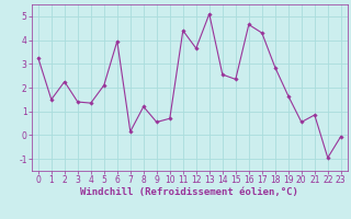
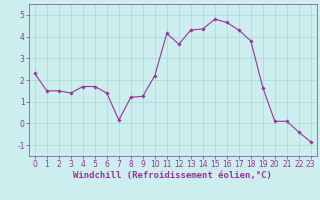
0: 3.25 -> 2.30
2: 2.25 -> 1.50
4: 1.35 -> 1.70
5: 2.10 -> 1.70
6: 3.95 -> 1.40
9: 0.55 -> 1.25
10: 0.70 -> 2.20
11: 4.40 -> 4.15
13: 5.10 -> 4.30
14: 2.55 -> 4.35
15: 2.35 -> 4.80
18: 2.85 -> 3.80
20: 0.55 -> 0.10
21: 0.85 -> 0.10
22: -0.95 -> -0.40
23: -0.05 -> -0.85
